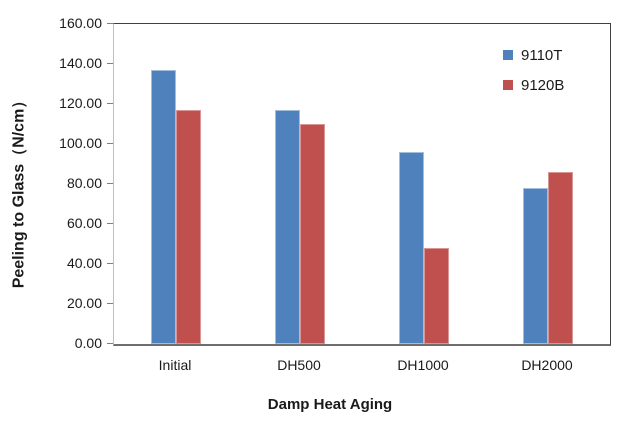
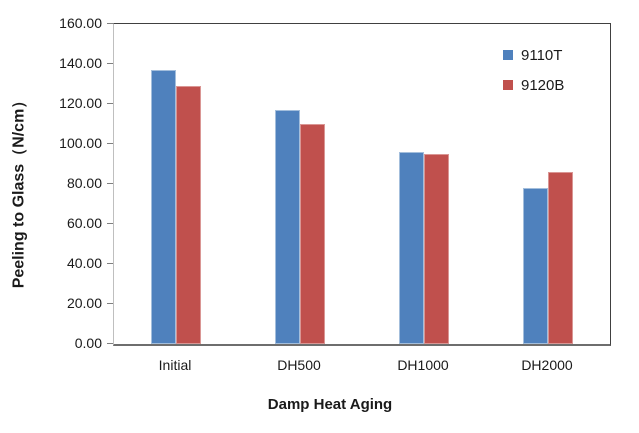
9120B/Initial: 117 -> 129
9120B/DH1000: 48 -> 95
